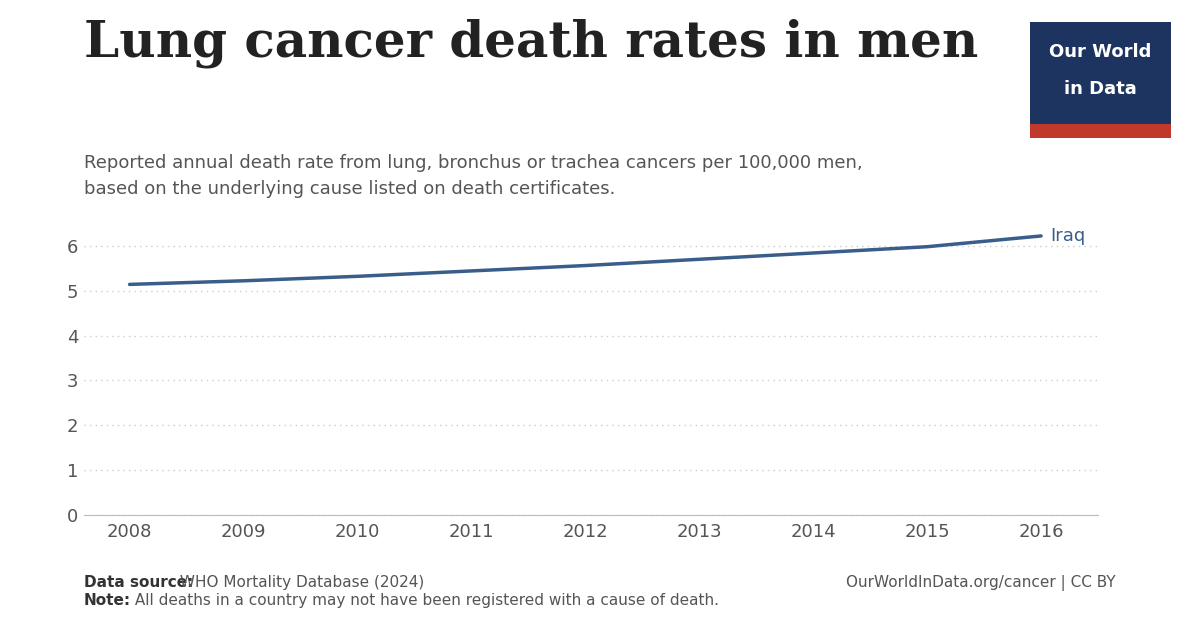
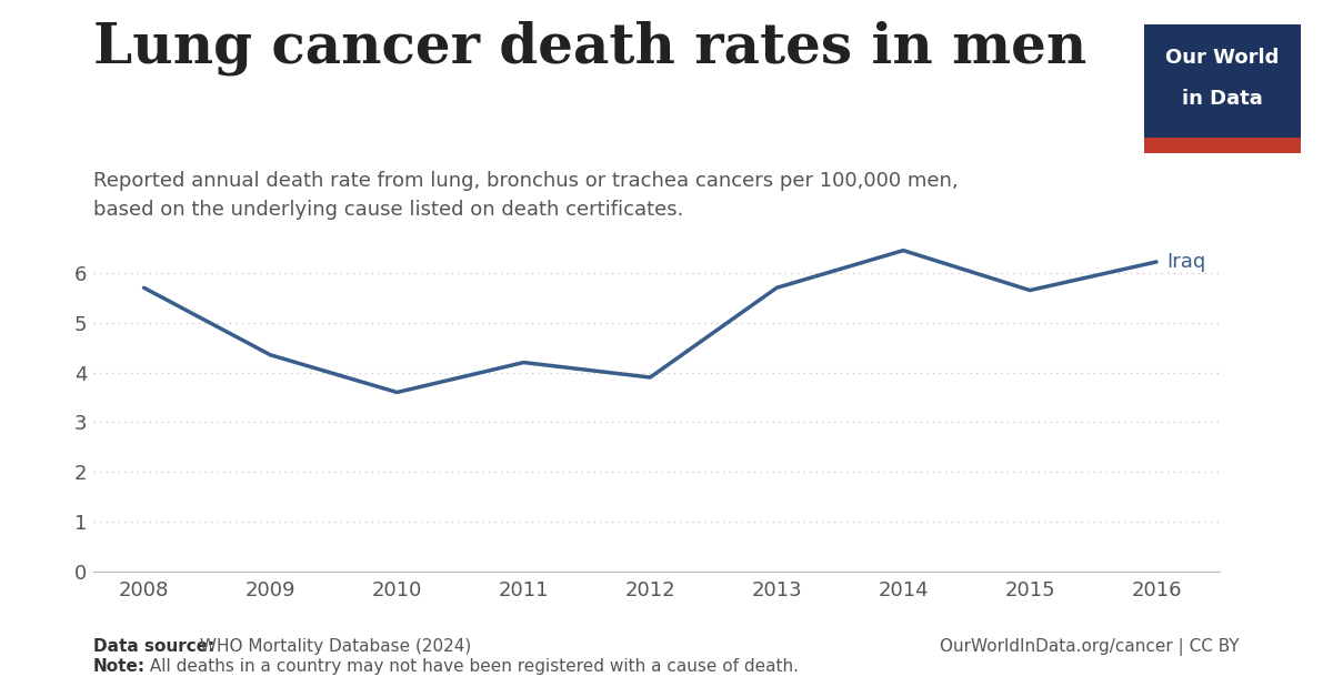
2008: 5.14 -> 5.70
2009: 5.22 -> 4.35
2010: 5.32 -> 3.60
2011: 5.44 -> 4.20
2012: 5.56 -> 3.90
2014: 5.84 -> 6.45
2015: 5.98 -> 5.65
